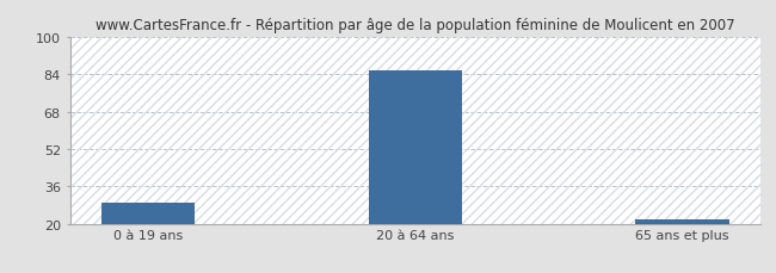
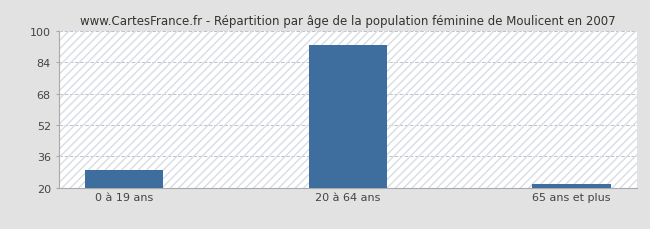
20 à 64 ans: 86 -> 93
